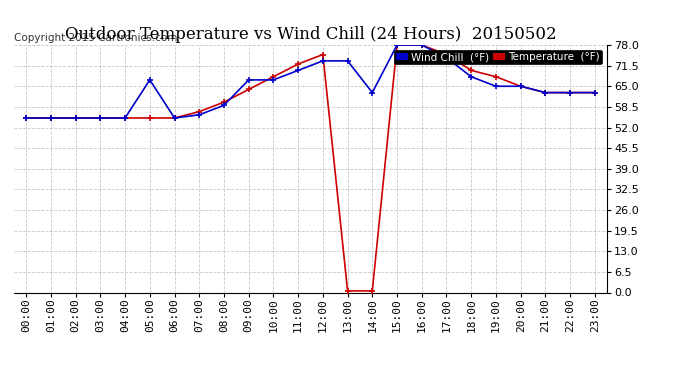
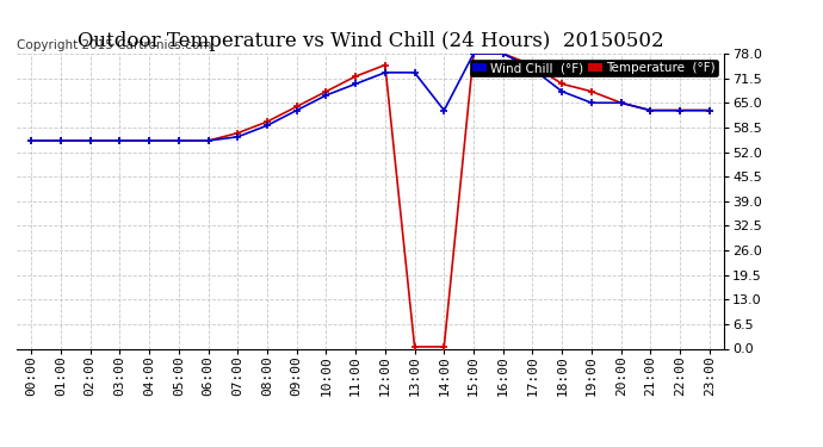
Wind Chill (°F)/05:00: 67 -> 55
Wind Chill (°F)/09:00: 67 -> 63
